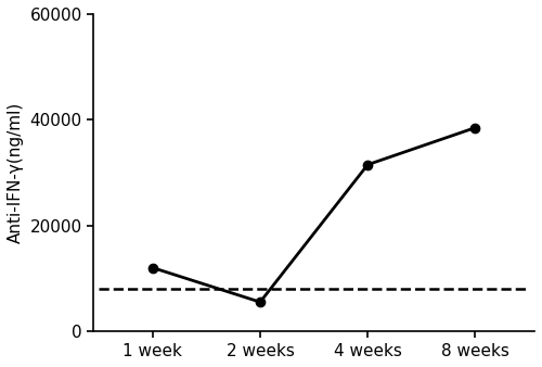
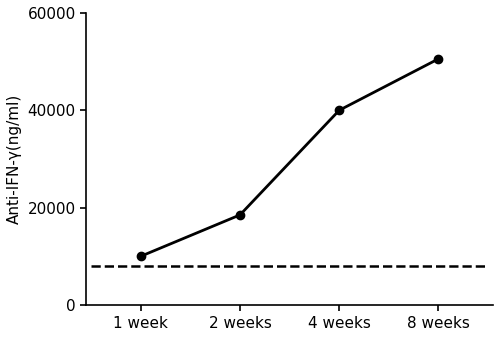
1 week: 12000 -> 10000
2 weeks: 5500 -> 18500
4 weeks: 31500 -> 40000
8 weeks: 38500 -> 50600
